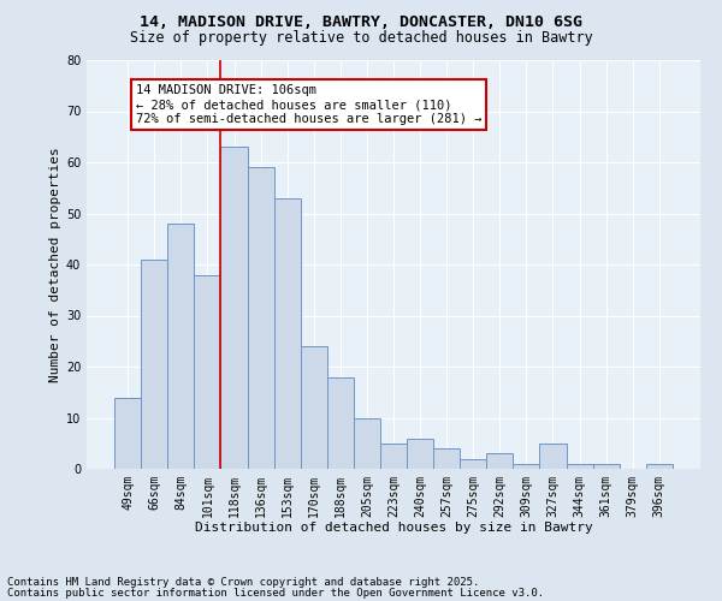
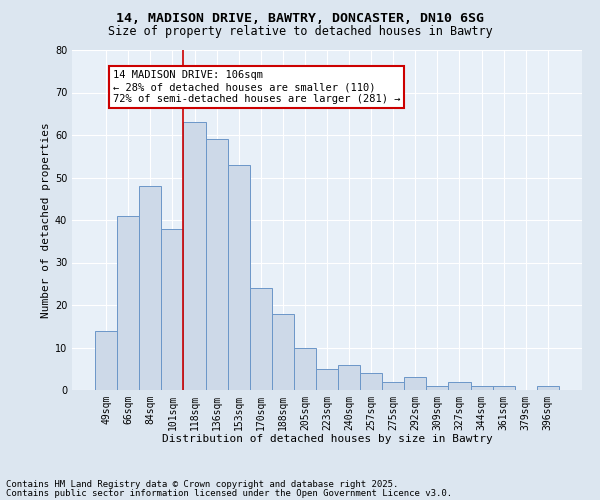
327sqm: 5 -> 2
